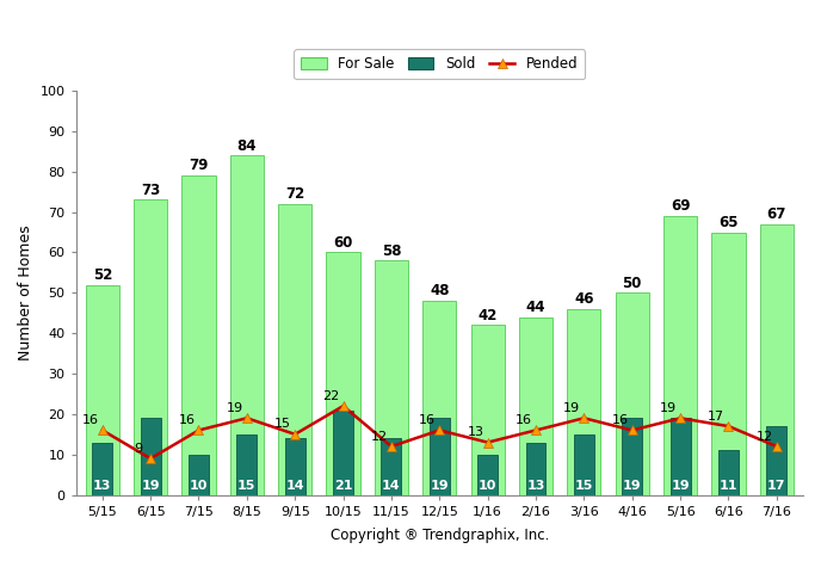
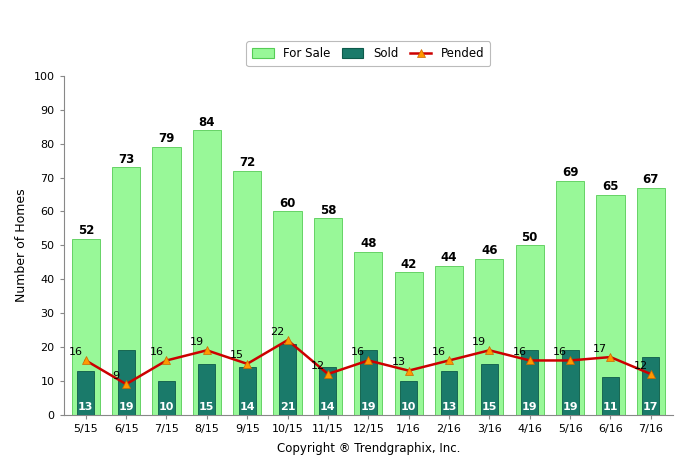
Pended/5/16: 19 -> 16
